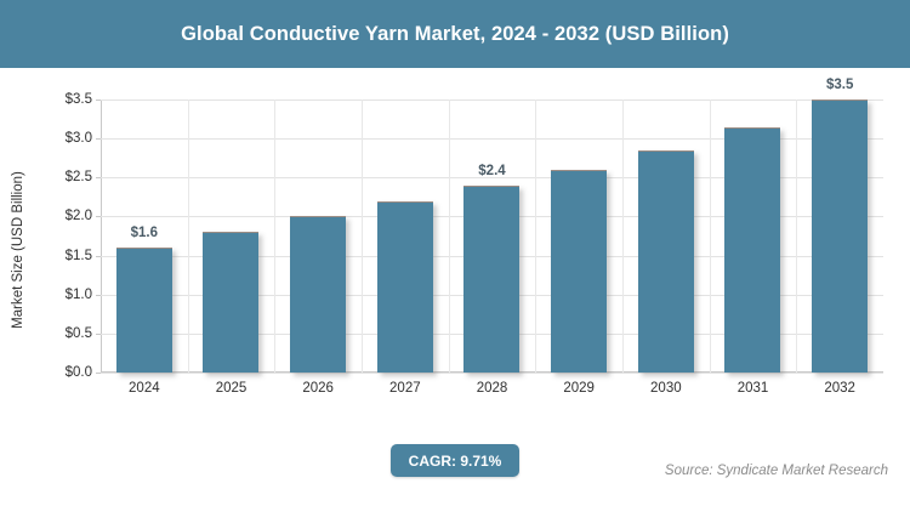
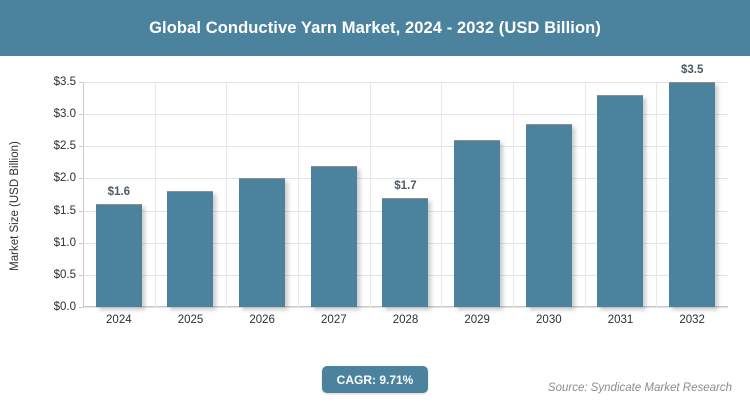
2028: $2.4 -> $1.7
2031: $3.1 -> $3.3
